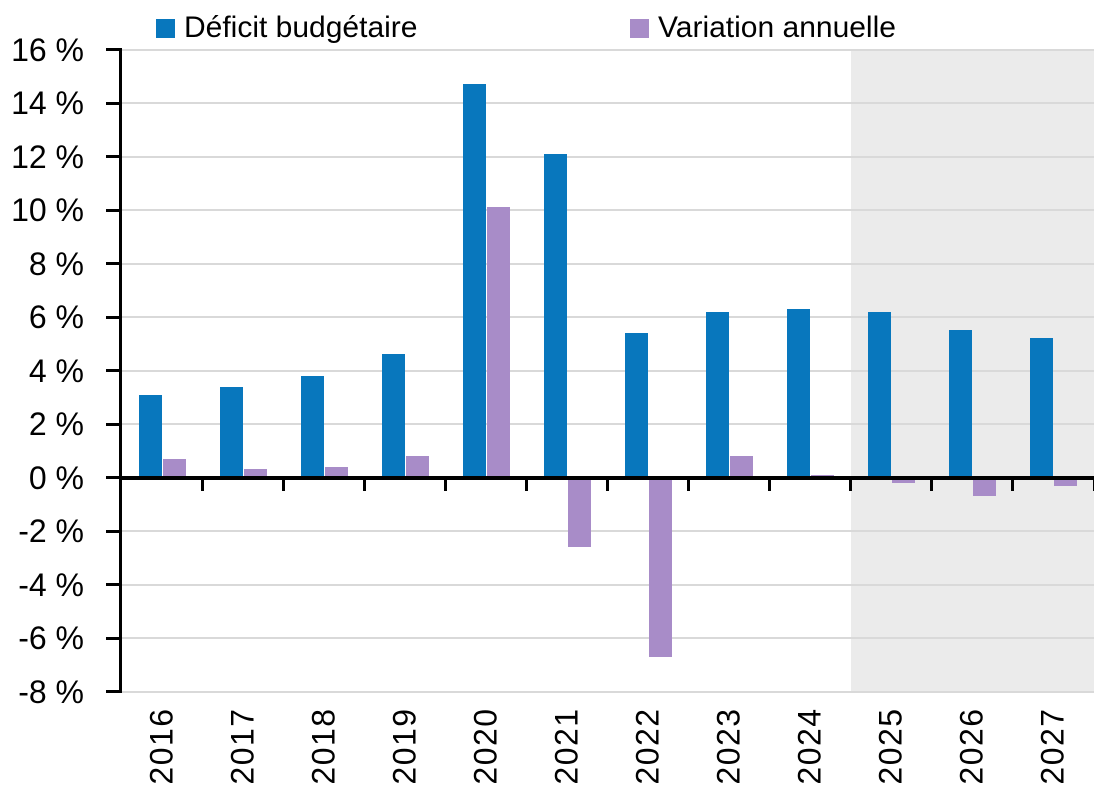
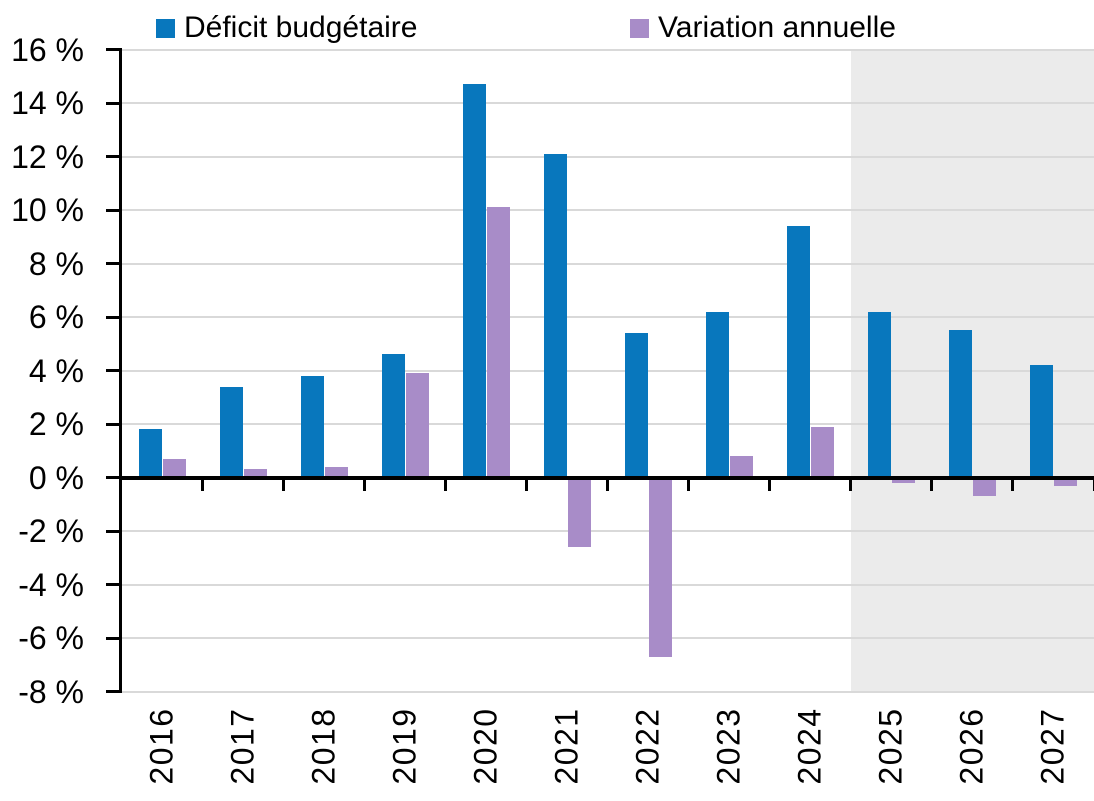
Déficit budgétaire/2016: 3.1% -> 1.8%
Variation annuelle/2019: 0.8% -> 3.9%
Déficit budgétaire/2024: 6.3% -> 9.4%
Variation annuelle/2024: 0.1% -> 1.9%
Déficit budgétaire/2027: 5.2% -> 4.2%
